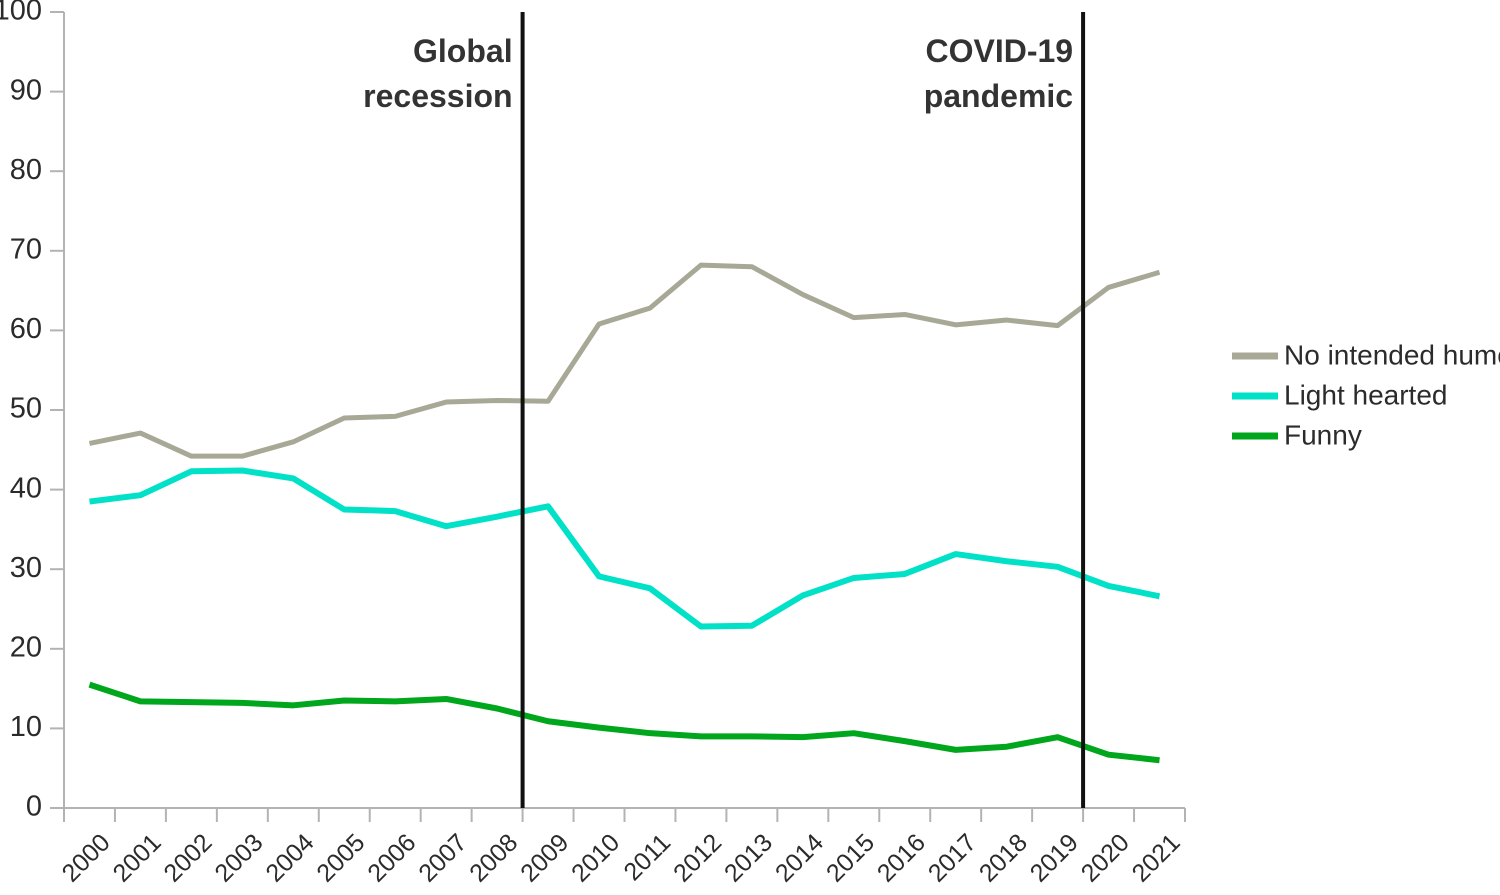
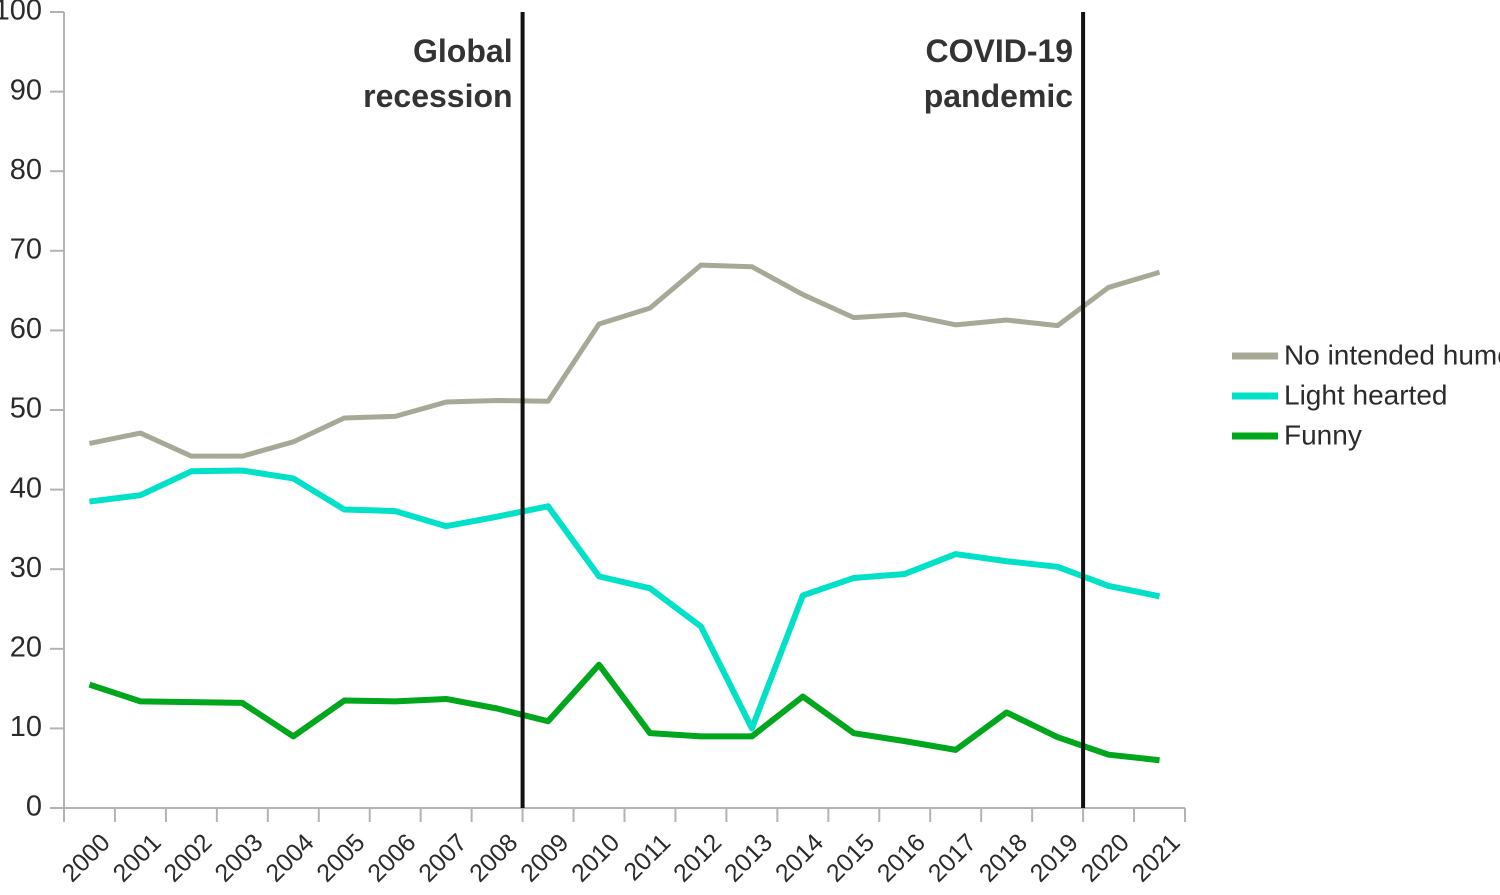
Funny/2004: 13 -> 9
Funny/2010: 10 -> 18
Light hearted/2013: 23 -> 10
Funny/2014: 9 -> 14
Funny/2018: 8 -> 12
